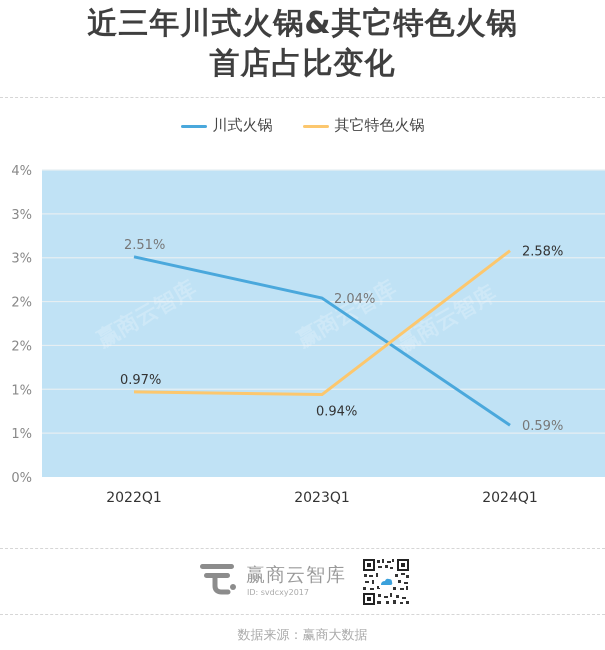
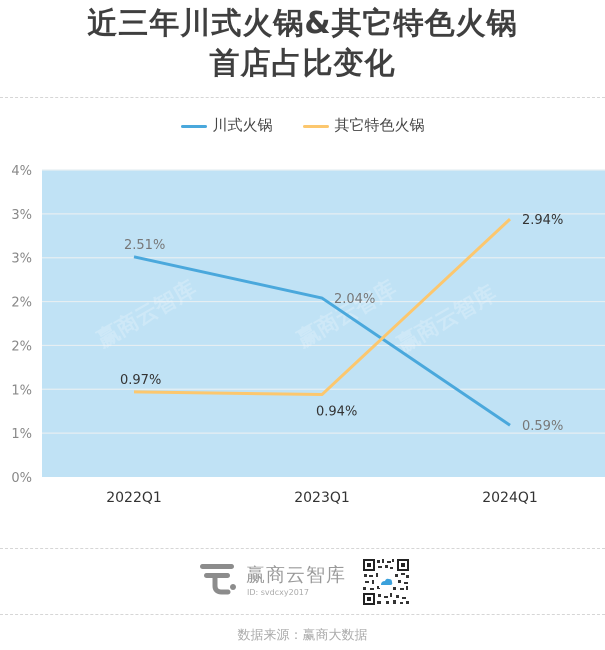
其它特色火锅/2024Q1: 2.58% -> 2.94%
